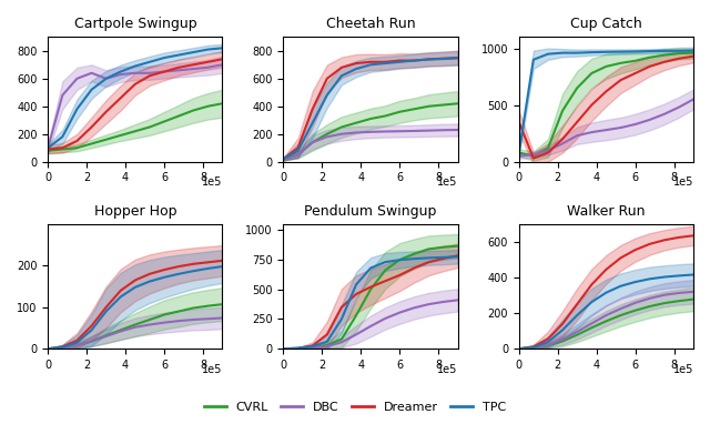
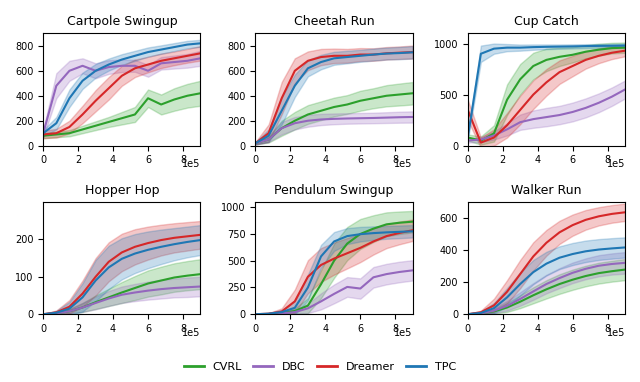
Cartpole Swingup/CVRL/6: 290 -> 380
Cartpole Swingup/DBC/6: 650 -> 600
Pendulum Swingup/DBC/6: 300 -> 240
